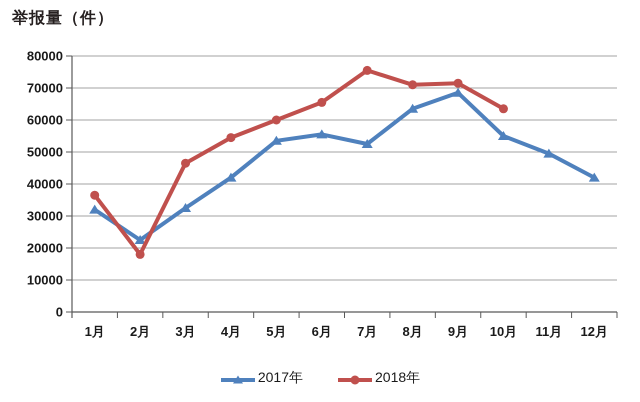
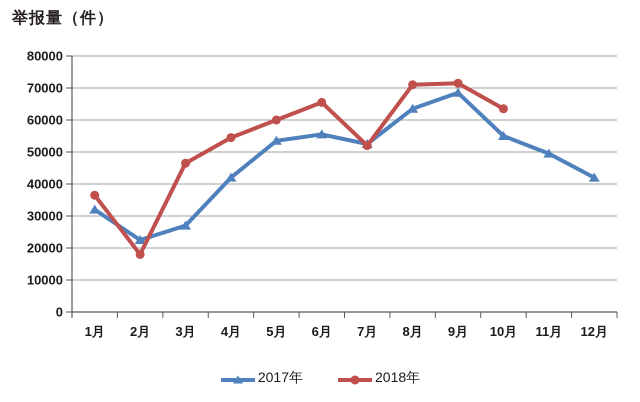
2017年/3月: 32000 -> 27000
2018年/7月: 76000 -> 52000
